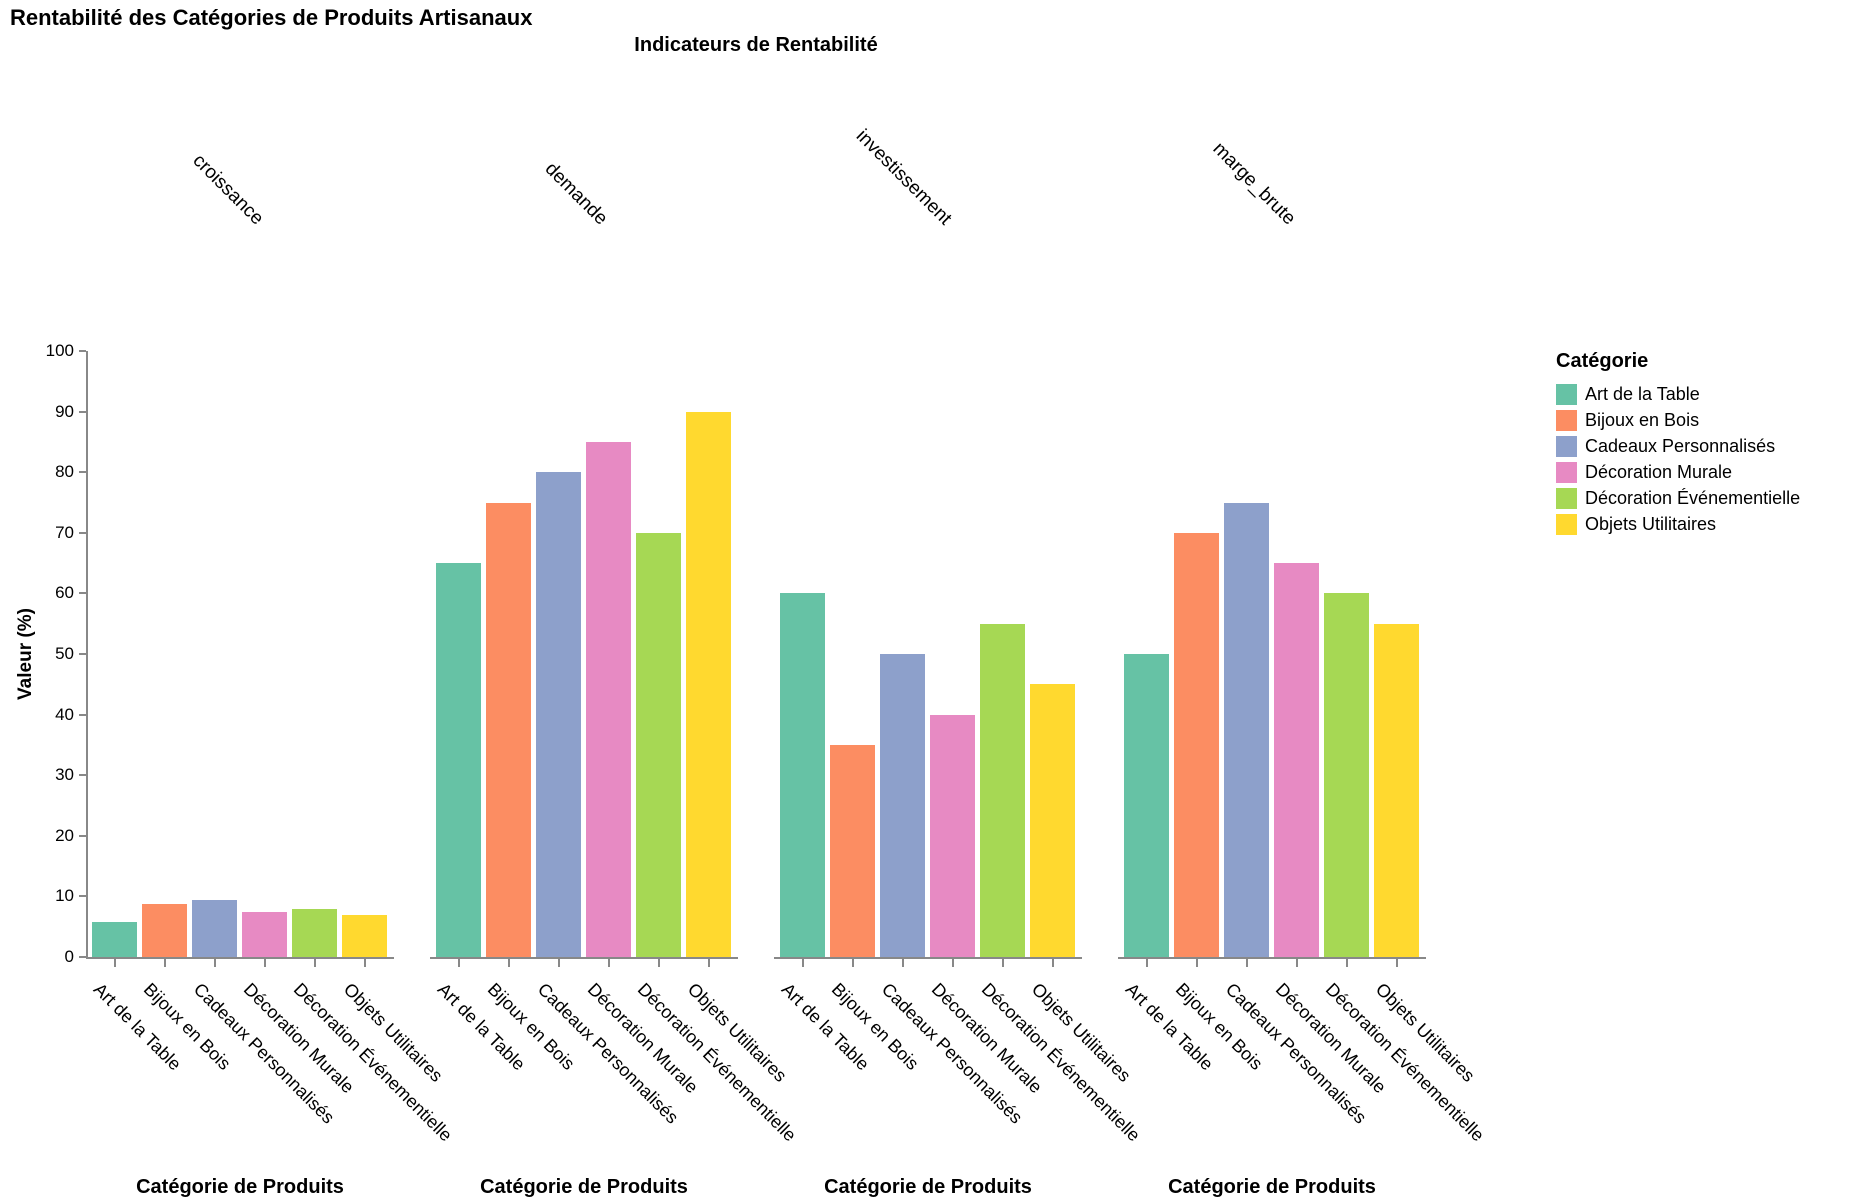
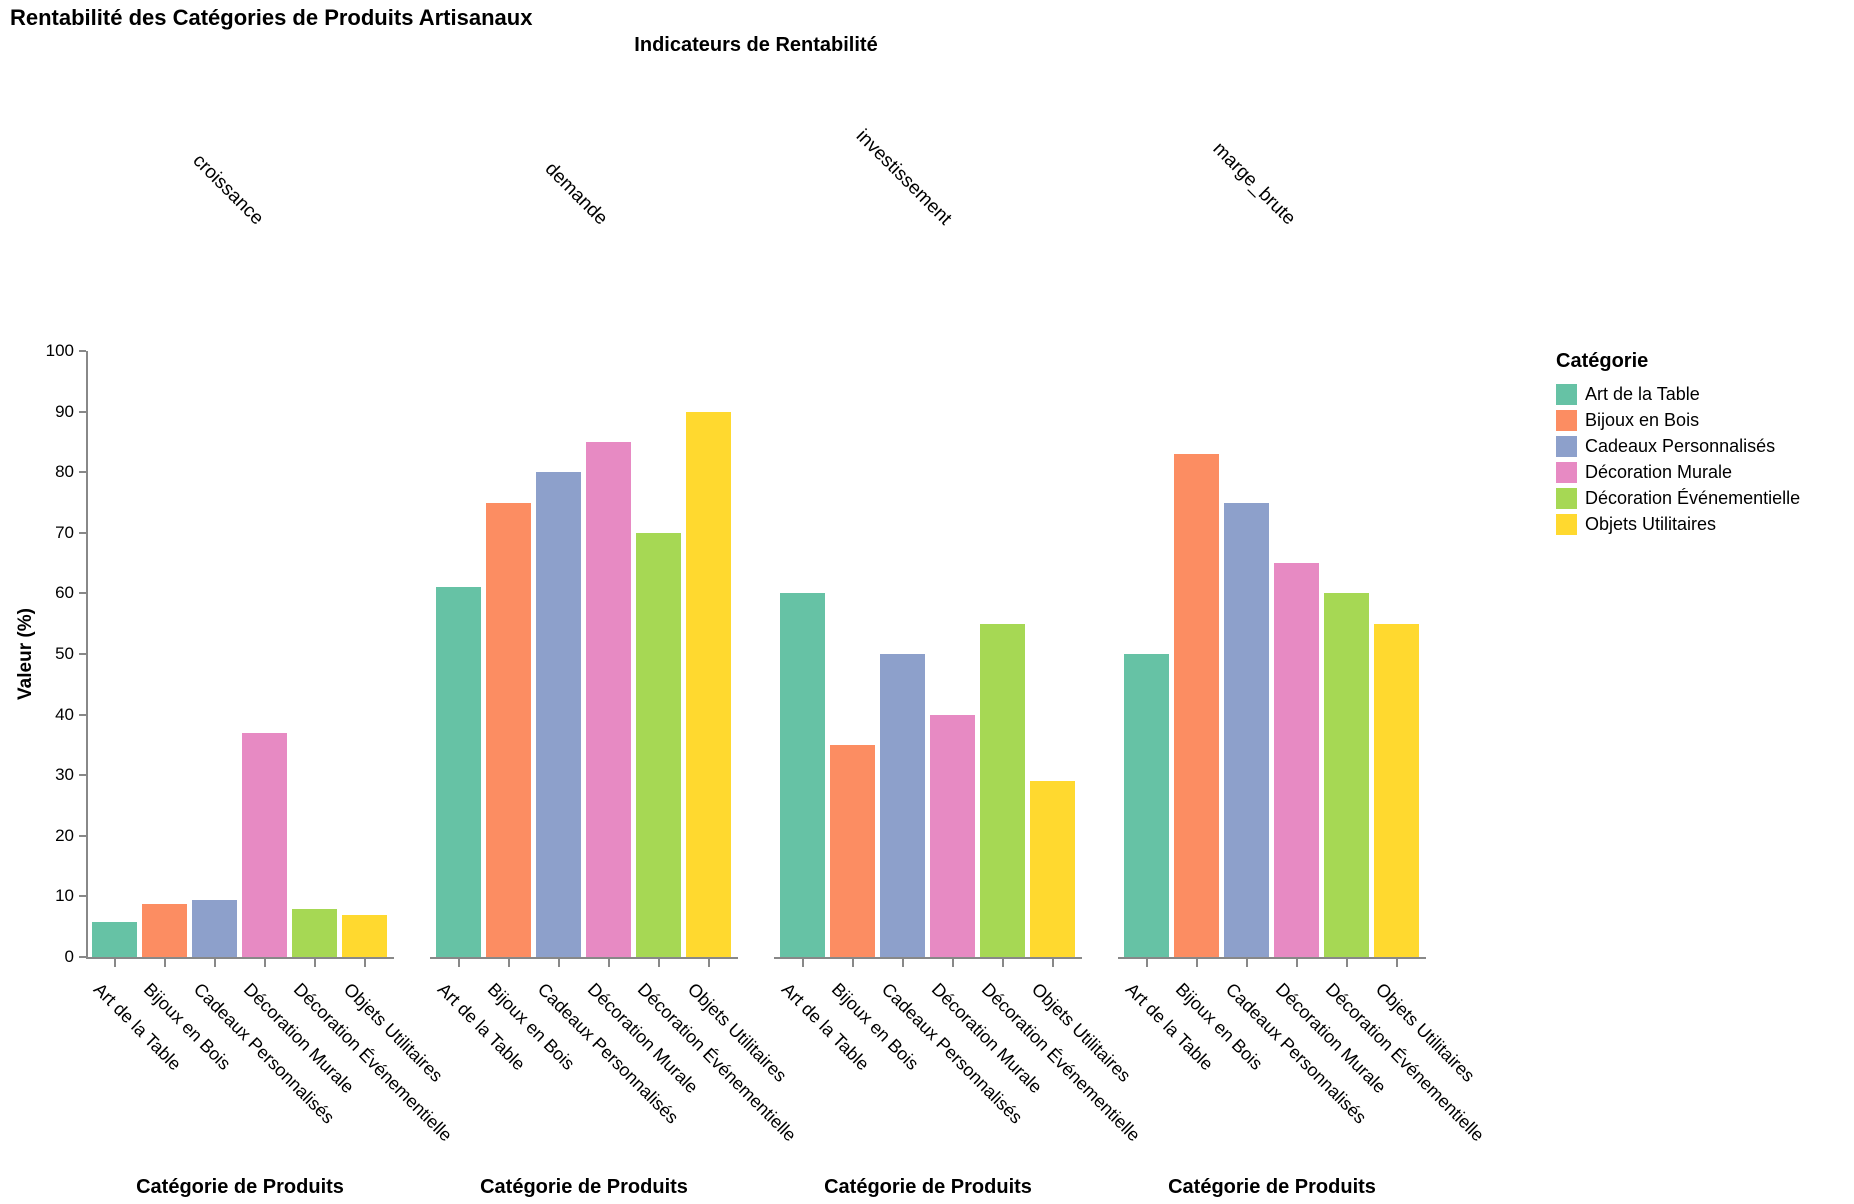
demande/Art de la Table: 65 -> 61
marge_brute/Bijoux en Bois: 70 -> 83
croissance/Décoration Murale: 8 -> 37
investissement/Objets Utilitaires: 45 -> 29
